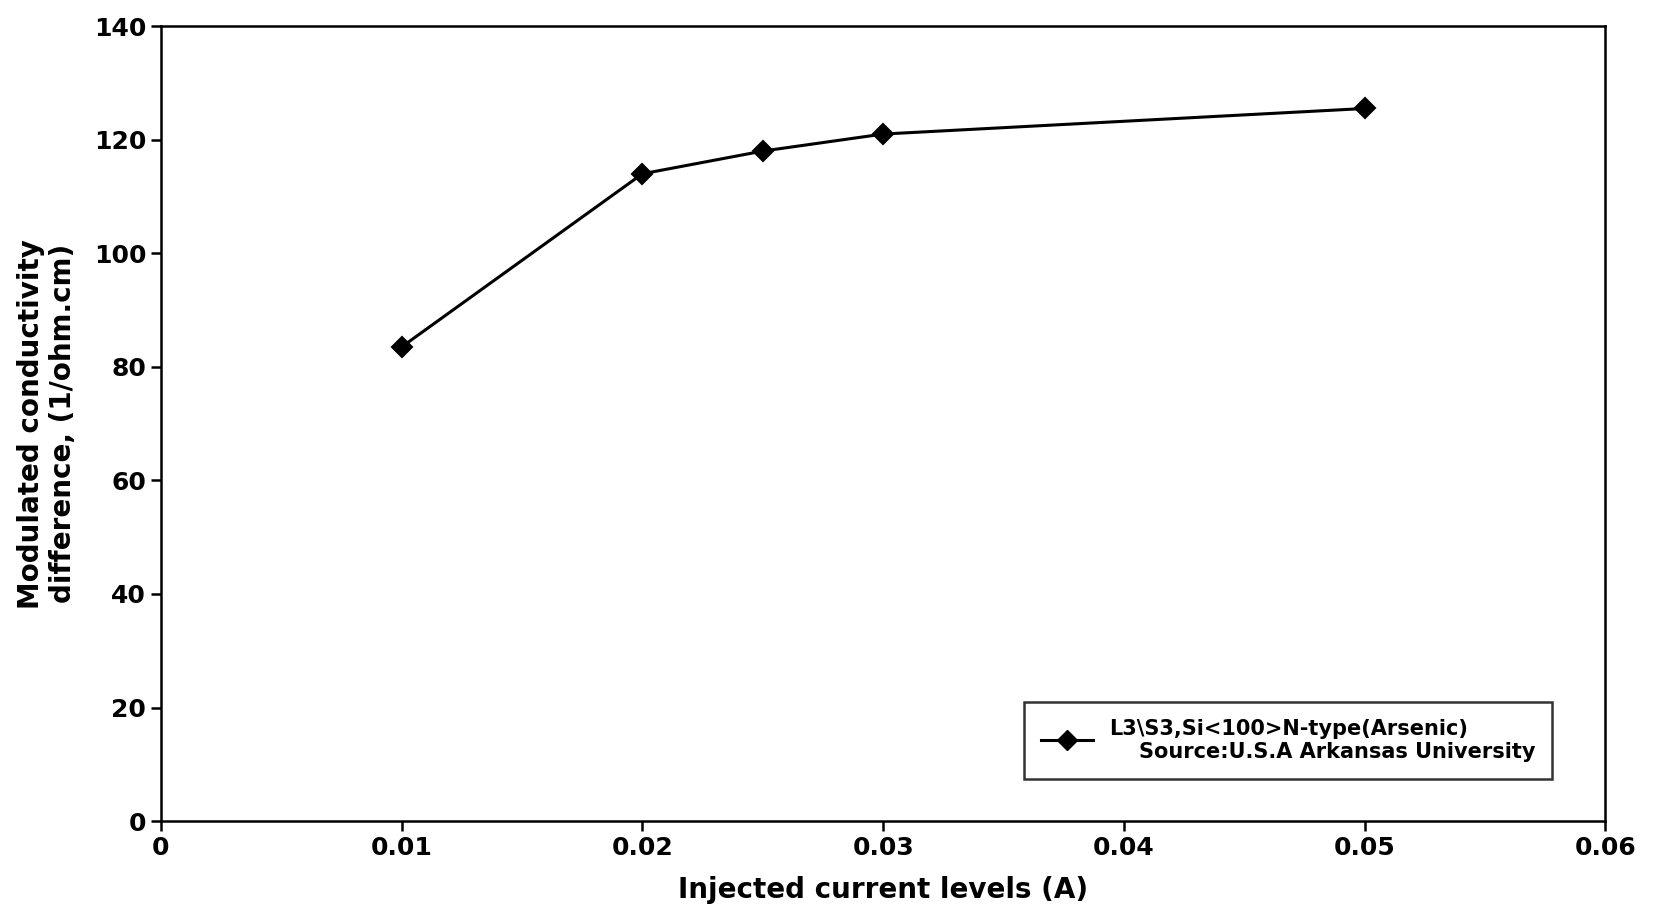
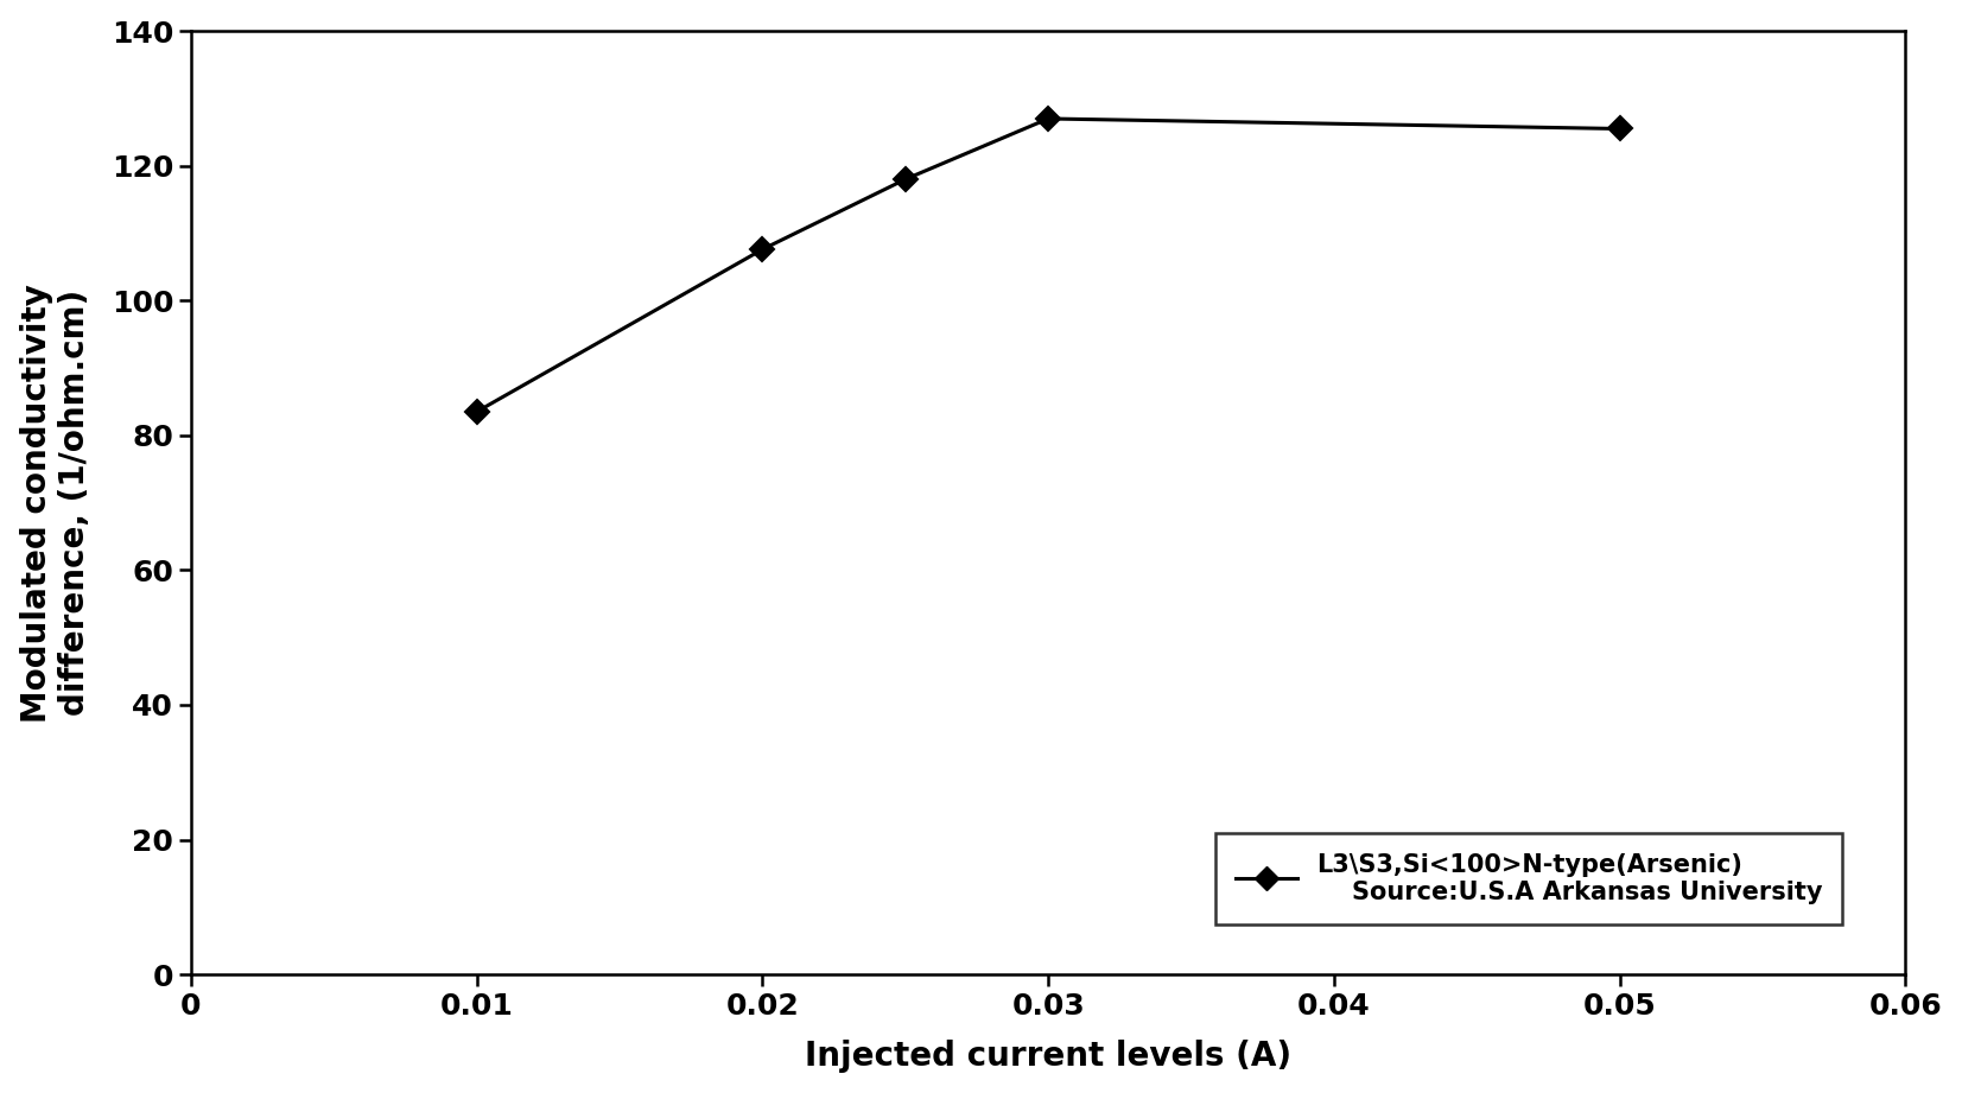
0.02: 114.0 -> 107.6
0.03: 121.0 -> 127.0
